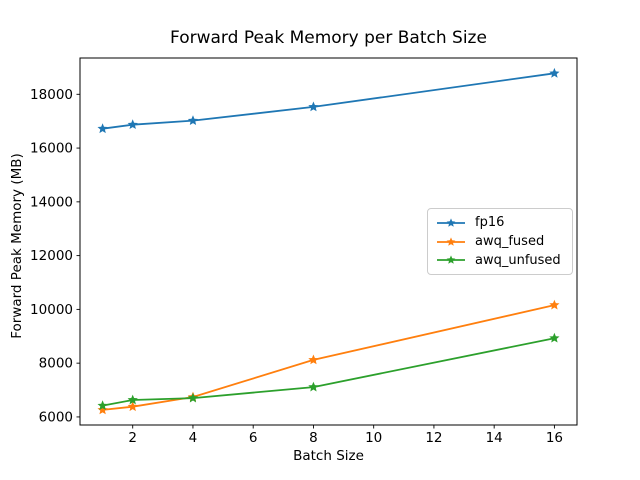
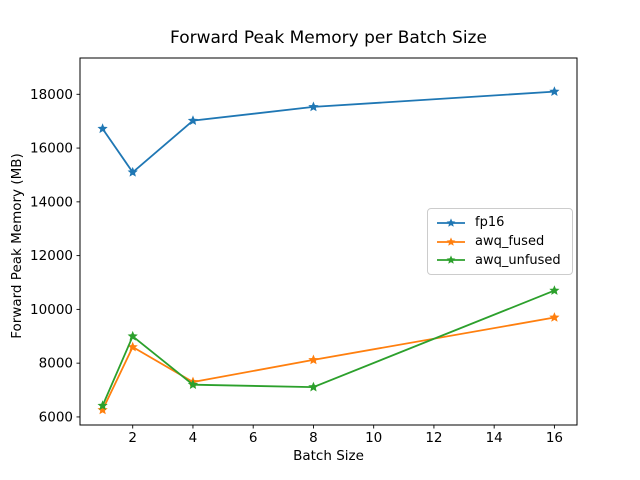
fp16/2: 16900 -> 15100
awq_fused/2: 6400 -> 8600
awq_unfused/2: 6600 -> 9000
awq_fused/4: 6700 -> 7300
awq_unfused/4: 6700 -> 7200
fp16/16: 18800 -> 18100
awq_fused/16: 10200 -> 9700
awq_unfused/16: 8900 -> 10700
